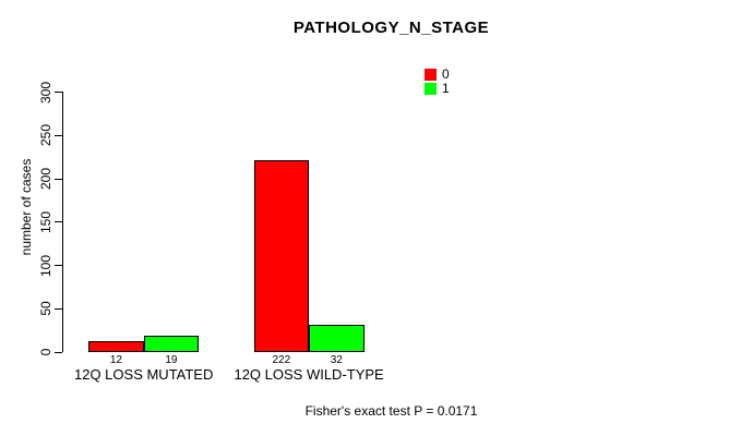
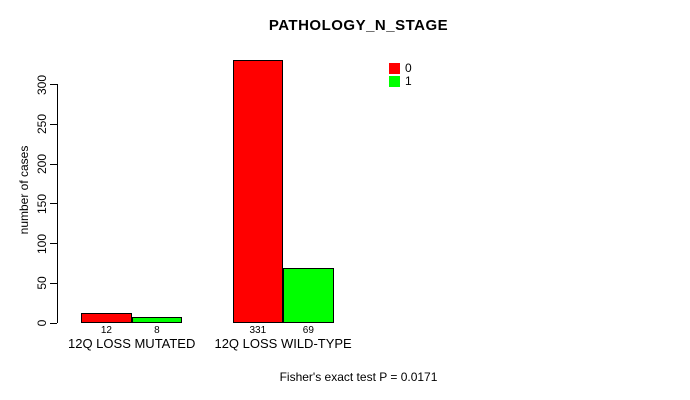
1/12Q LOSS MUTATED: 19 -> 8
0/12Q LOSS WILD-TYPE: 222 -> 331
1/12Q LOSS WILD-TYPE: 32 -> 69
